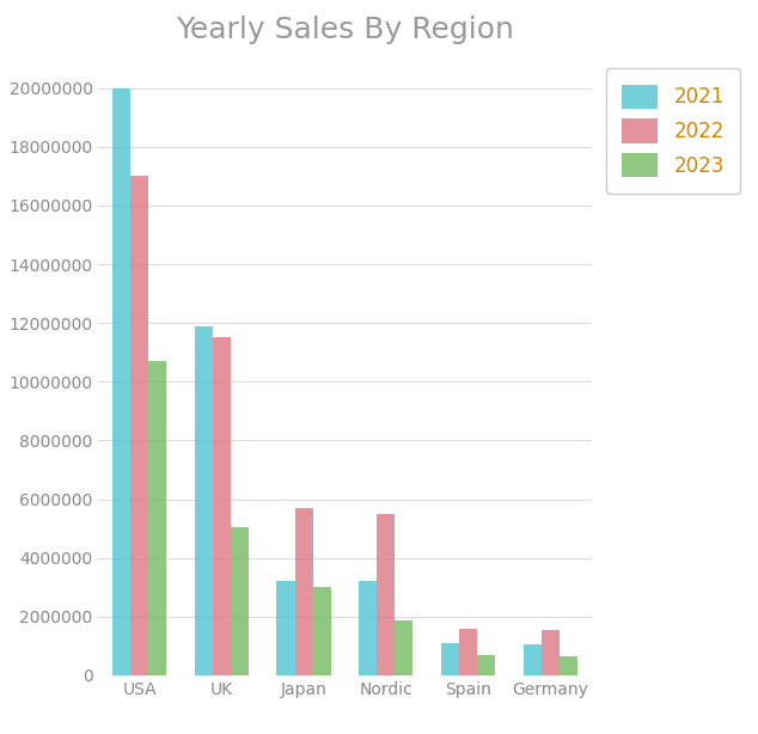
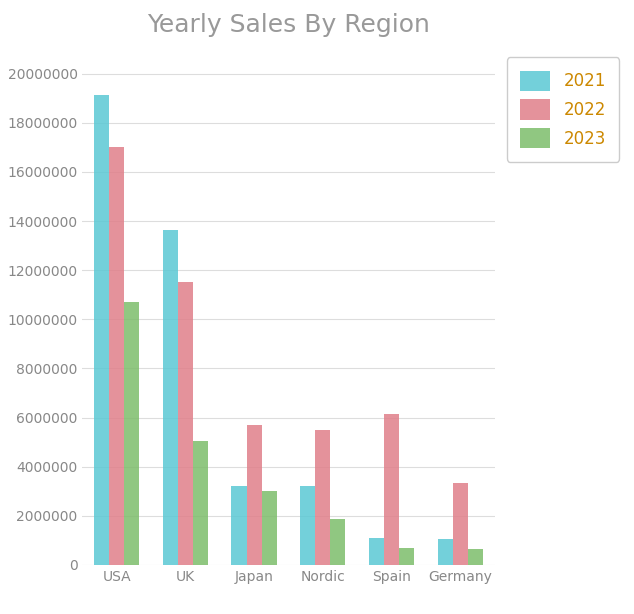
2021/USA: 20000000 -> 19150000
2021/UK: 11900000 -> 13650000
2022/Spain: 1600000 -> 6150000
2022/Germany: 1550000 -> 3350000
